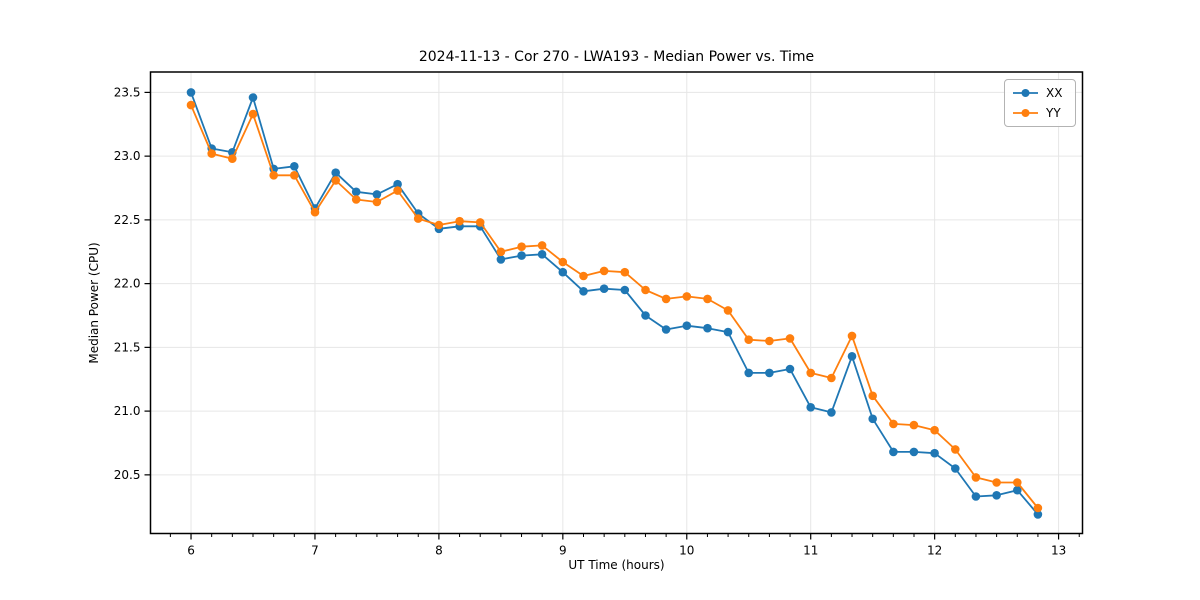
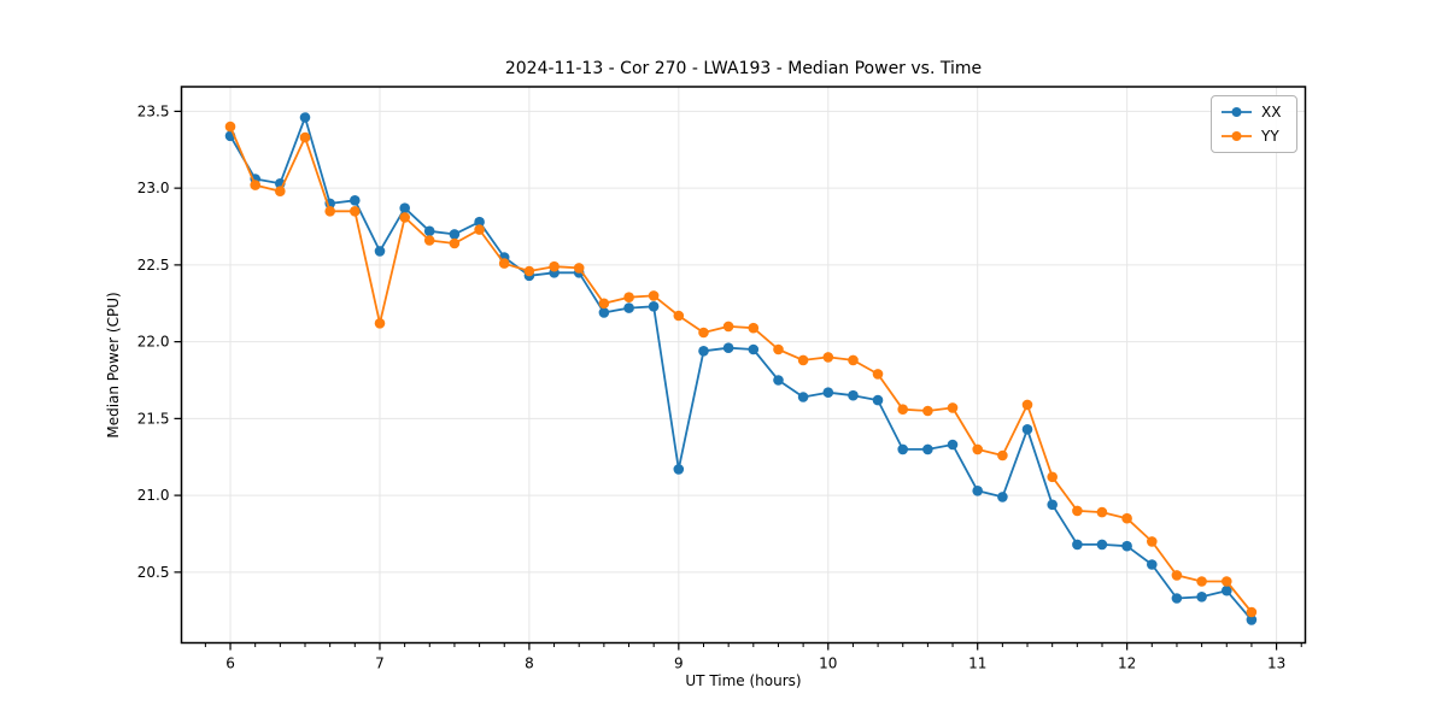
XX/6: 23.50 -> 23.34
YY/7: 22.56 -> 22.12
XX/9: 22.09 -> 21.17
